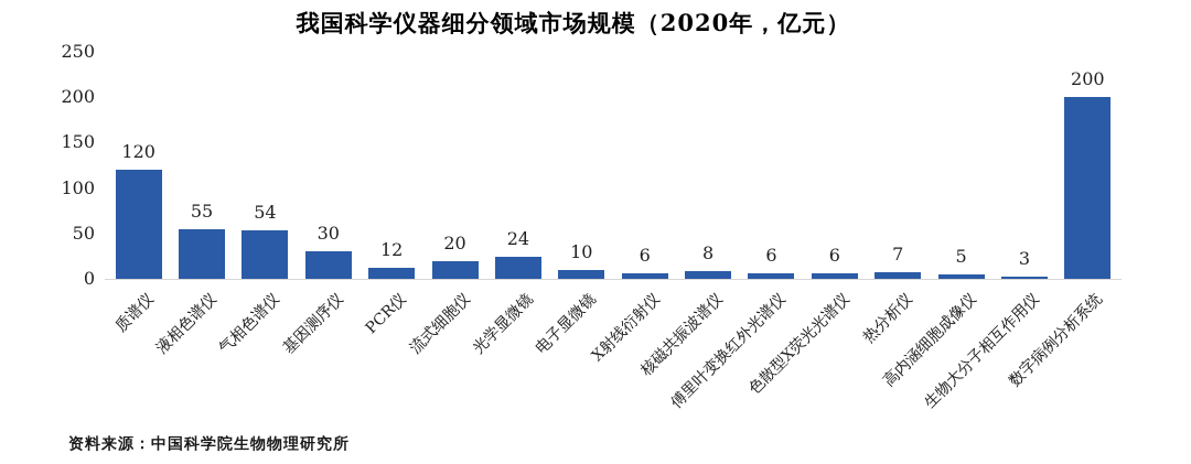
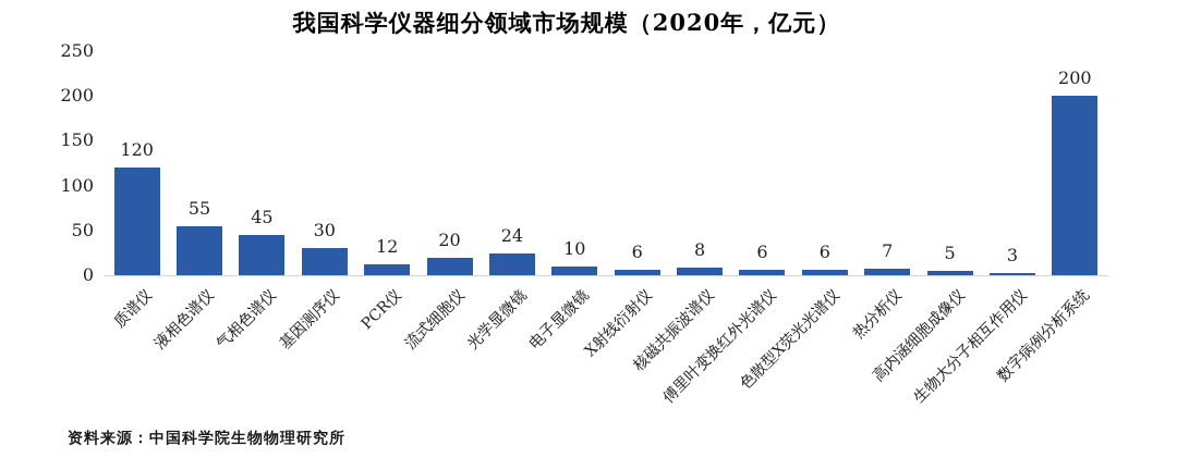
气相色谱仪: 54 -> 45
